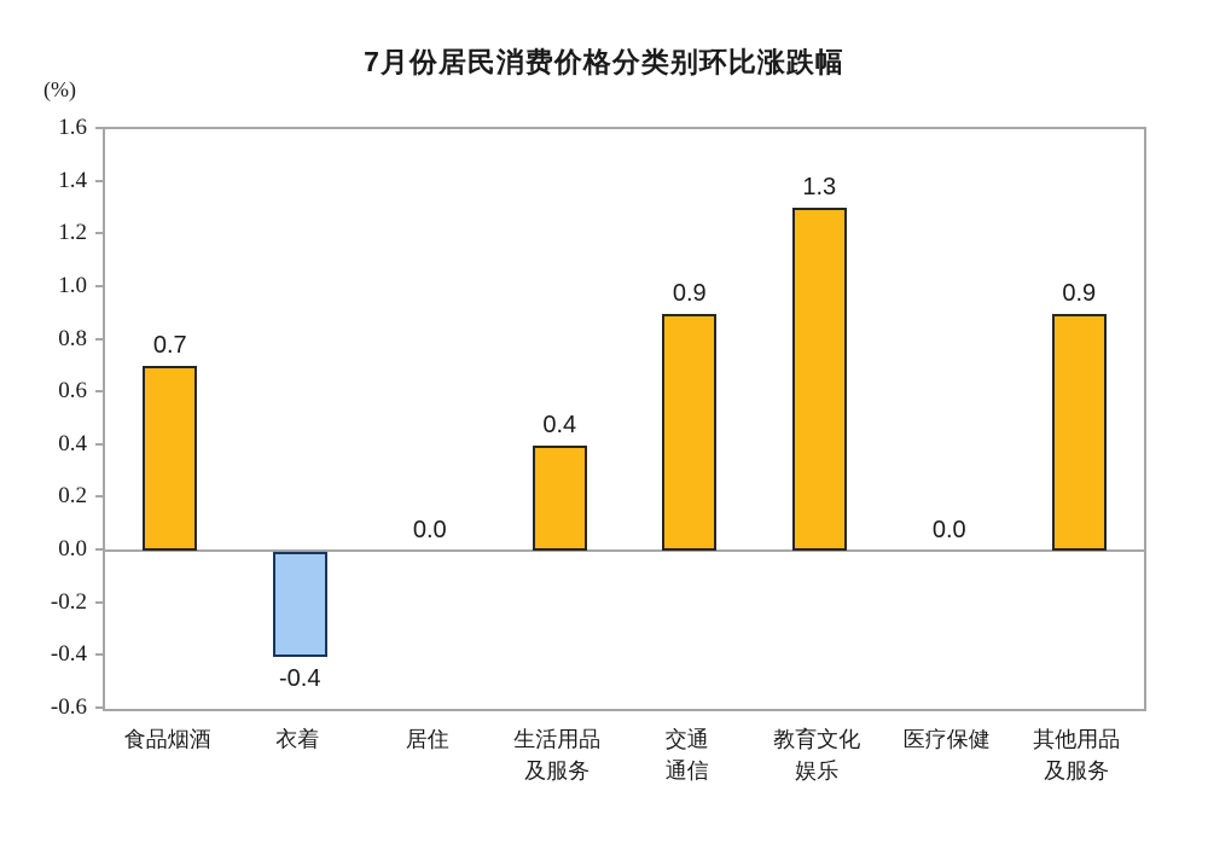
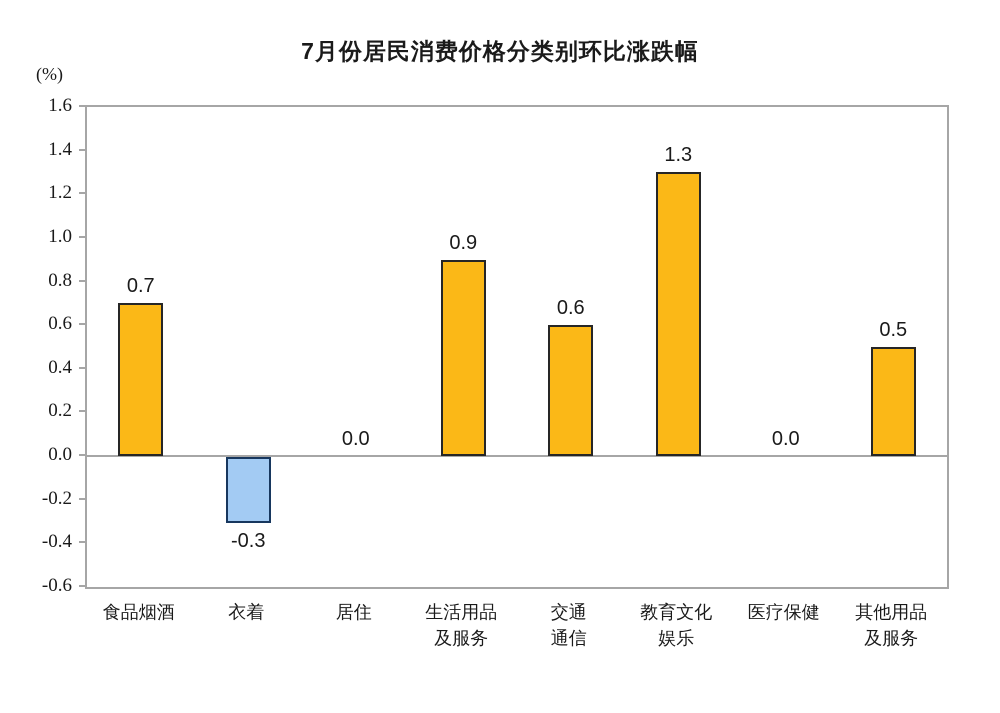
衣着: -0.4 -> -0.3
生活用品 及服务: 0.4 -> 0.9
交通 通信: 0.9 -> 0.6
其他用品 及服务: 0.9 -> 0.5
